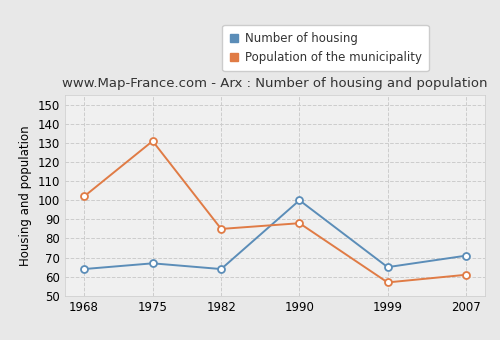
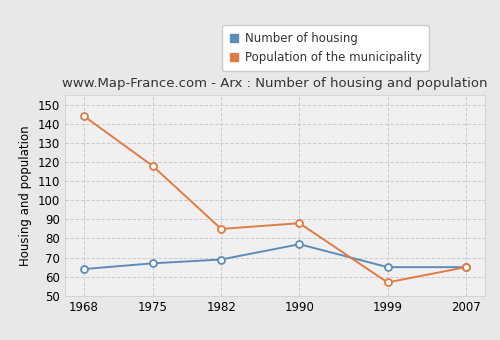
Population of the municipality/1968: 102 -> 144
Population of the municipality/1975: 131 -> 118
Number of housing/1982: 64 -> 69
Number of housing/1990: 100 -> 77
Number of housing/2007: 71 -> 65
Population of the municipality/2007: 61 -> 65
